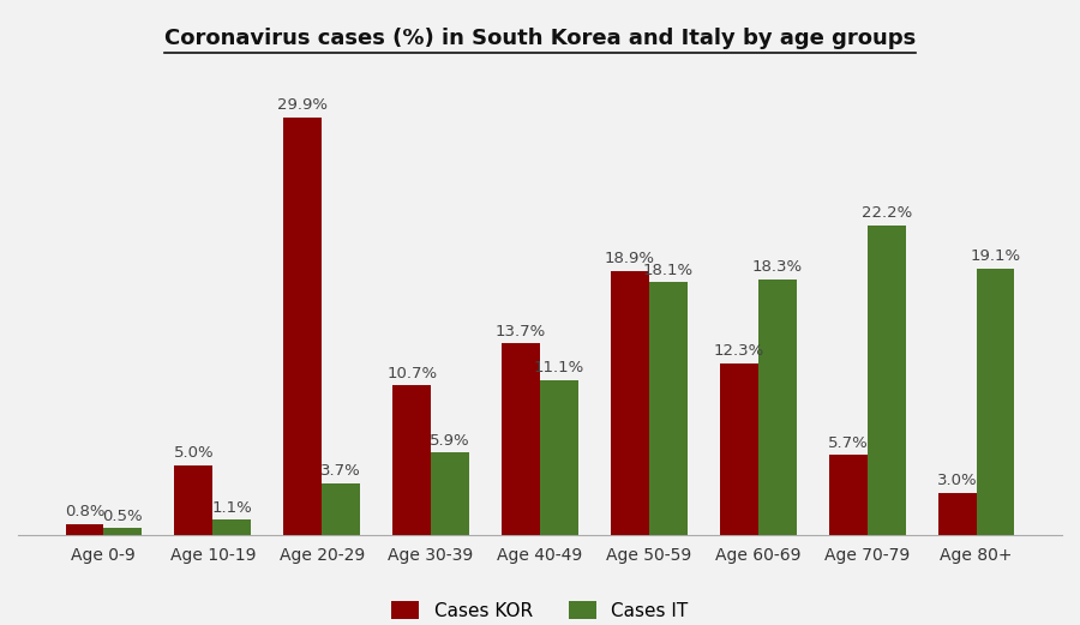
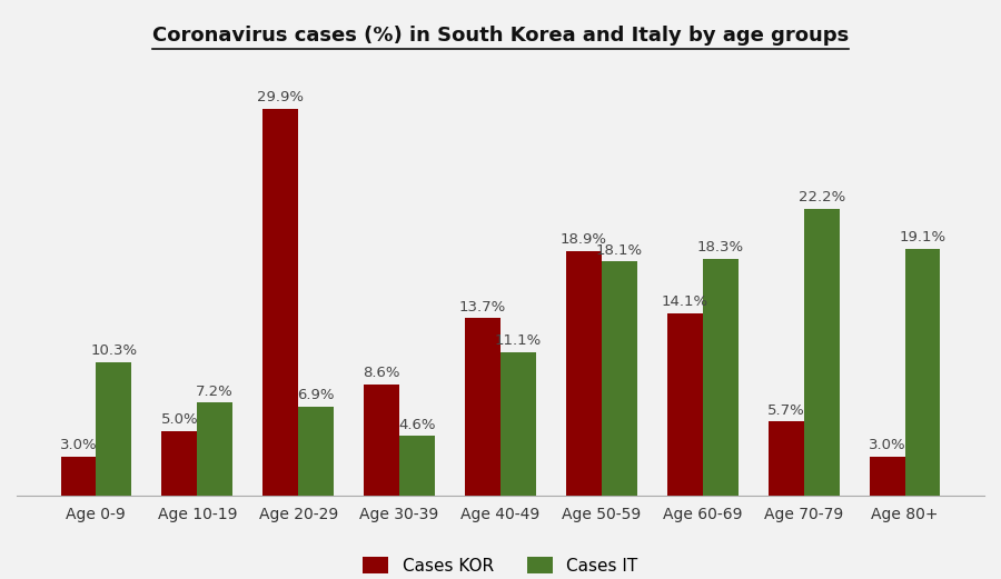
Cases KOR/Age 0-9: 0.8% -> 3.0%
Cases IT/Age 0-9: 0.5% -> 10.3%
Cases IT/Age 10-19: 1.1% -> 7.2%
Cases IT/Age 20-29: 3.7% -> 6.9%
Cases KOR/Age 30-39: 10.7% -> 8.6%
Cases IT/Age 30-39: 5.9% -> 4.6%
Cases KOR/Age 60-69: 12.3% -> 14.1%
